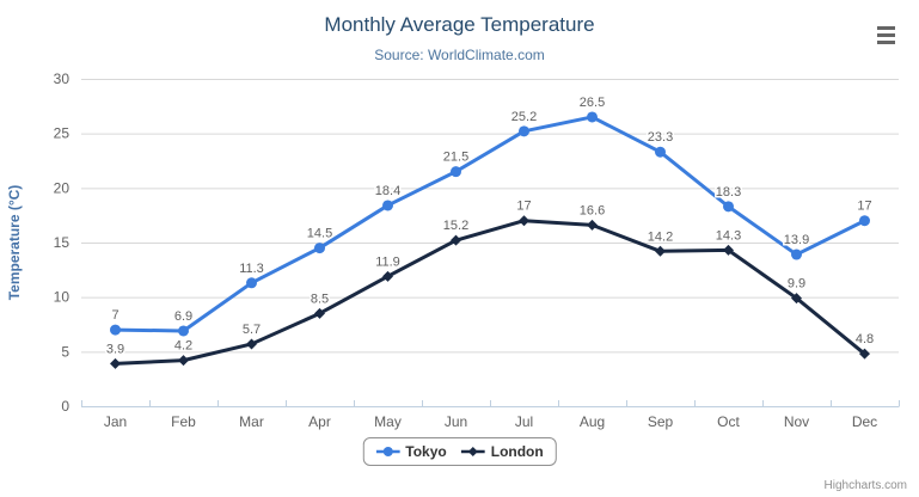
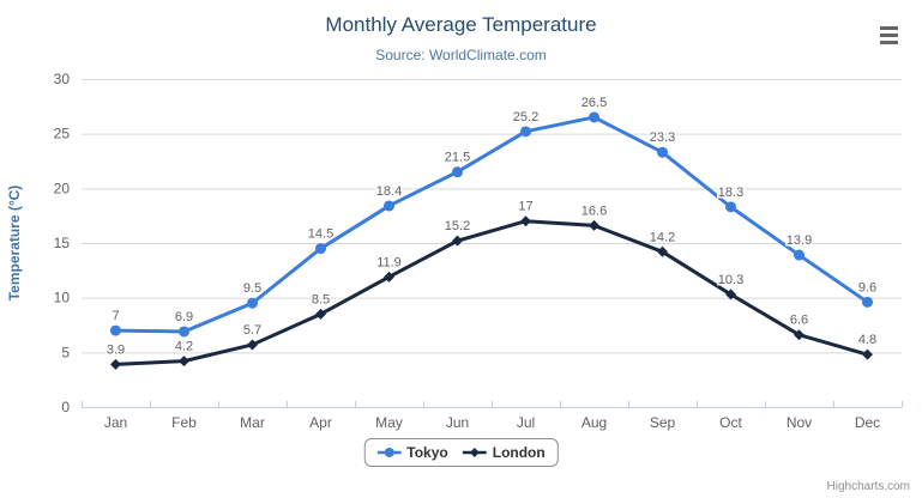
Tokyo/Mar: 11.3 -> 9.5
London/Oct: 14.3 -> 10.3
London/Nov: 9.9 -> 6.6
Tokyo/Dec: 17 -> 9.6
